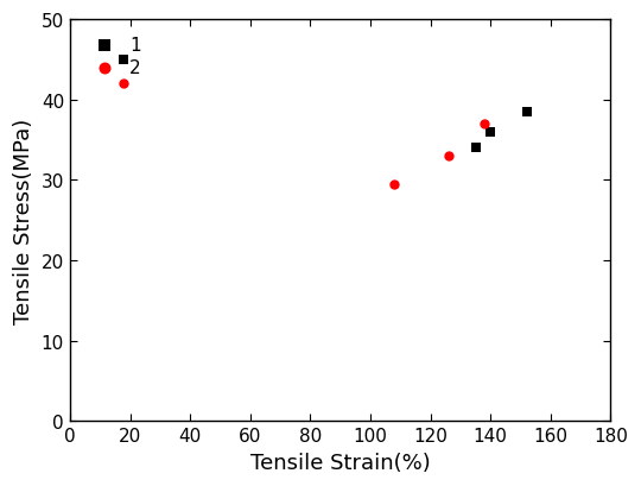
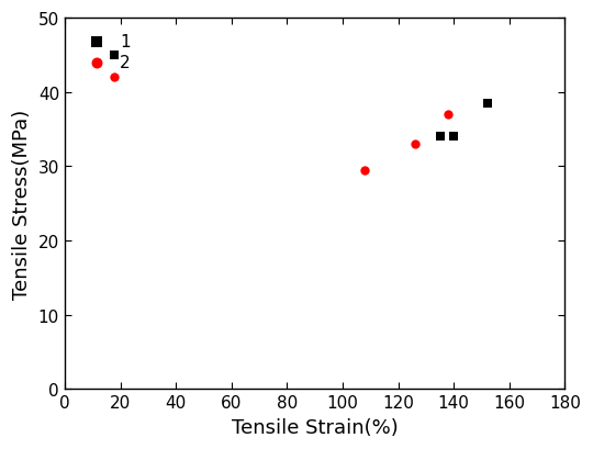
1/140: 36.0 -> 34.0
